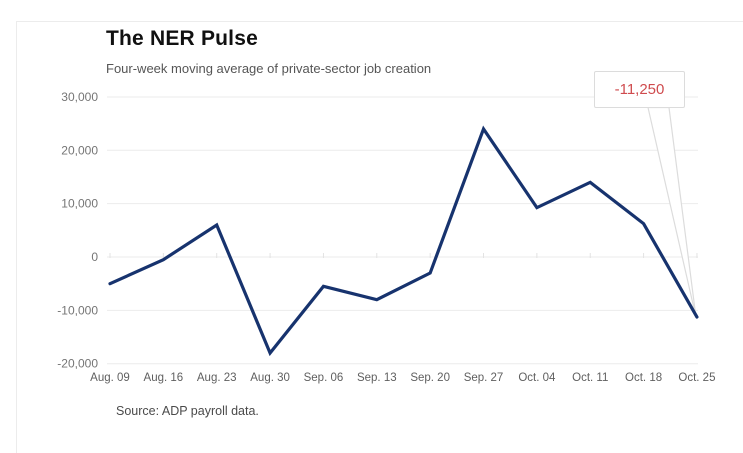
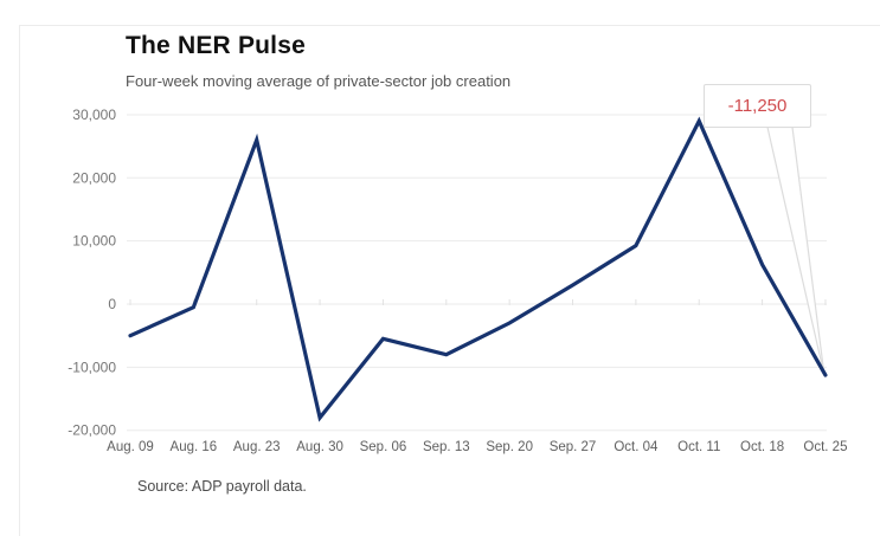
Aug. 23: 6000 -> 26000
Sep. 27: 24000 -> 3000
Oct. 11: 14000 -> 29000
